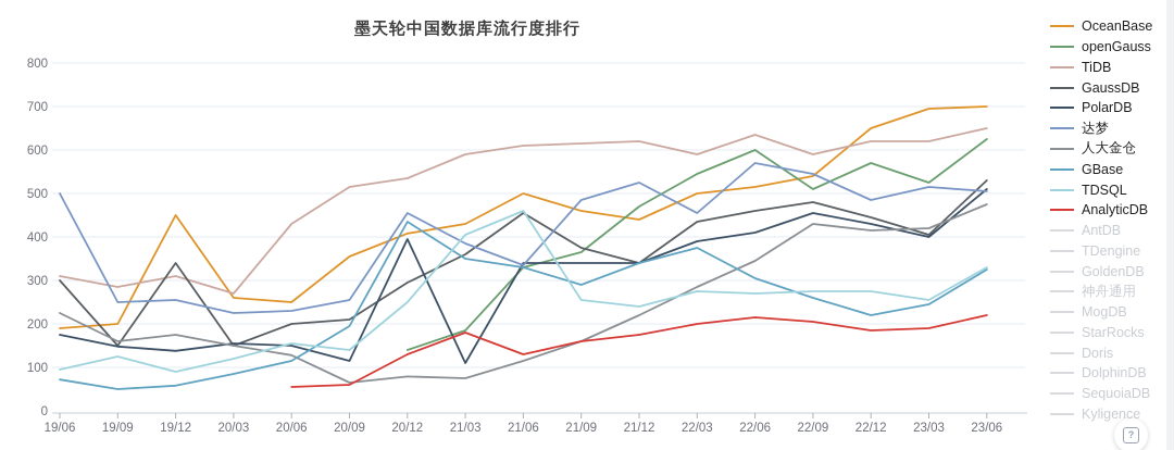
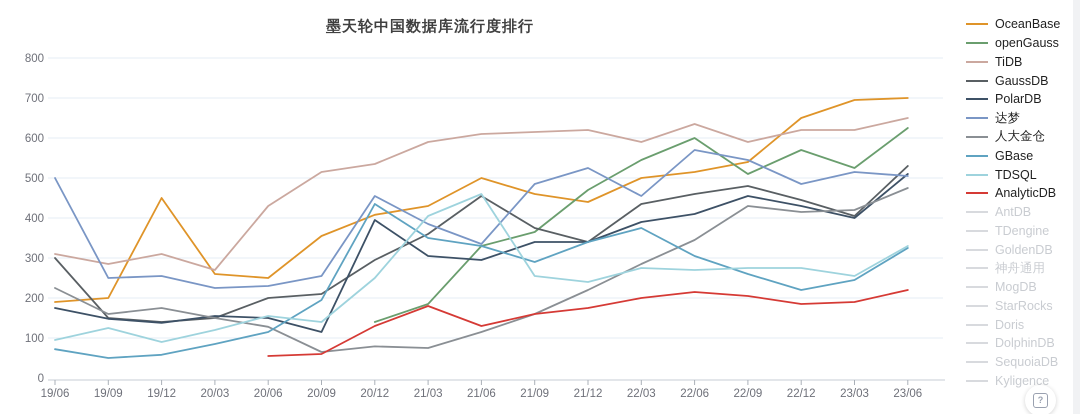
GaussDB/19/12: 340 -> 140
PolarDB/21/03: 110 -> 300
PolarDB/21/06: 340 -> 300
